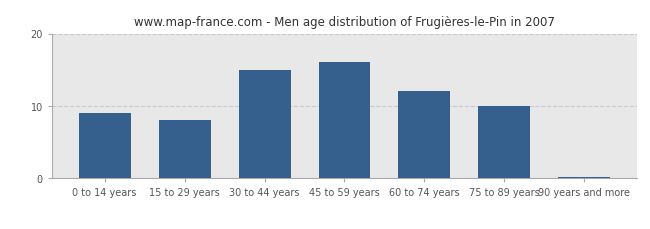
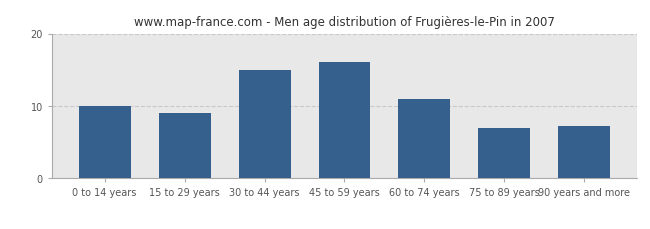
0 to 14 years: 9.0 -> 10.0
15 to 29 years: 8.0 -> 9.0
60 to 74 years: 12.0 -> 11.0
75 to 89 years: 10.0 -> 7.0
90 years and more: 0.2 -> 7.2
